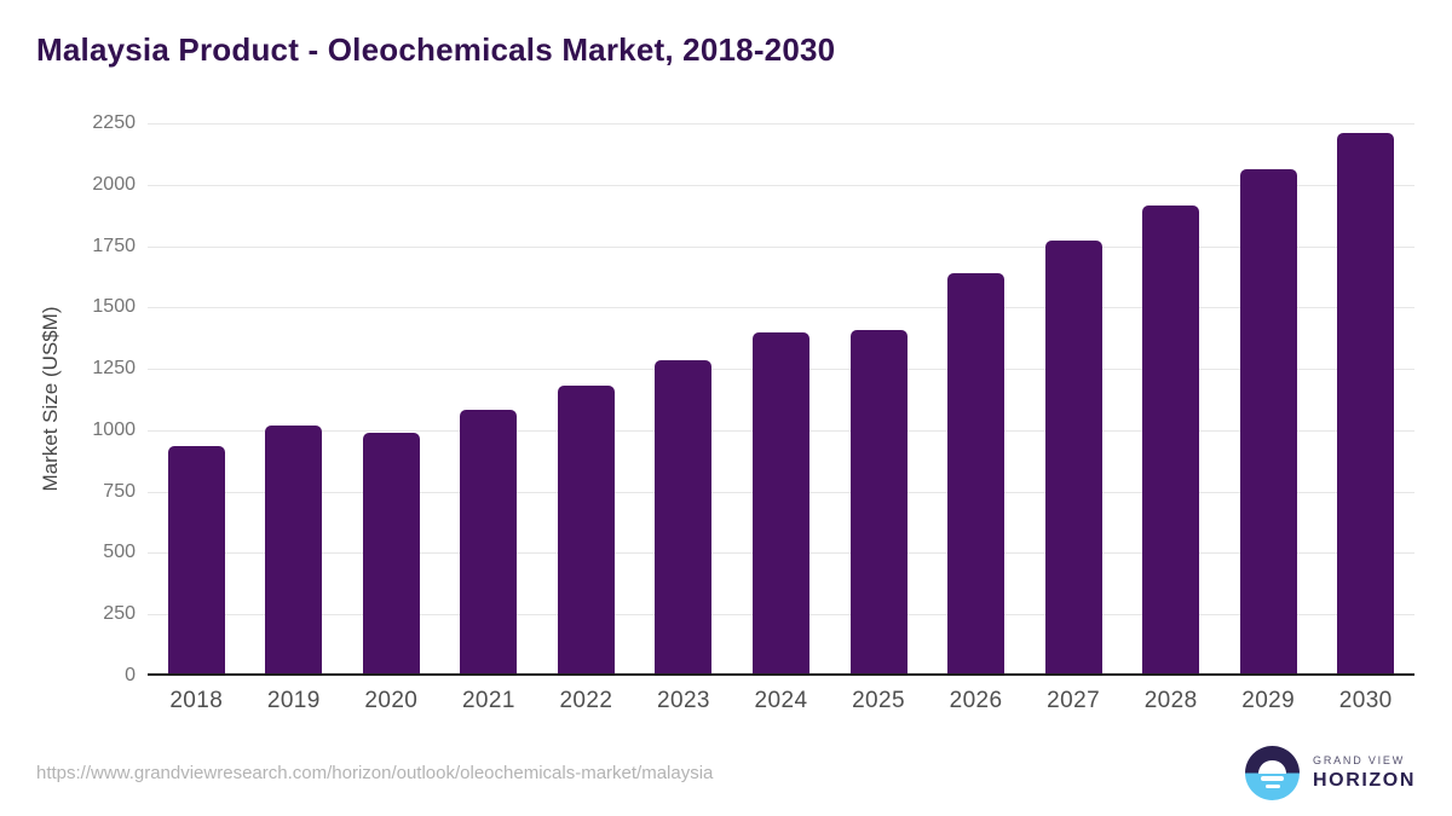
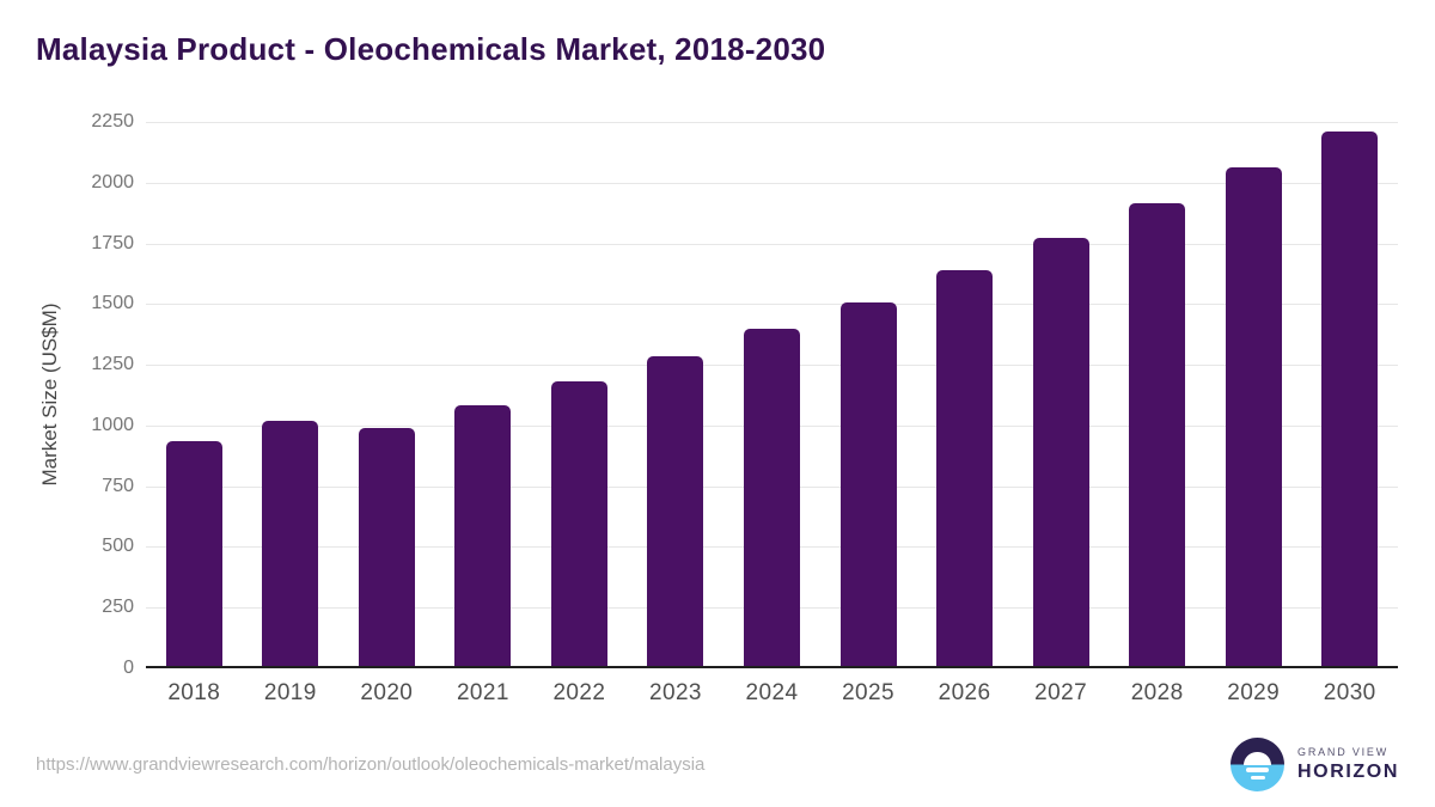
2025: 1410 -> 1510
